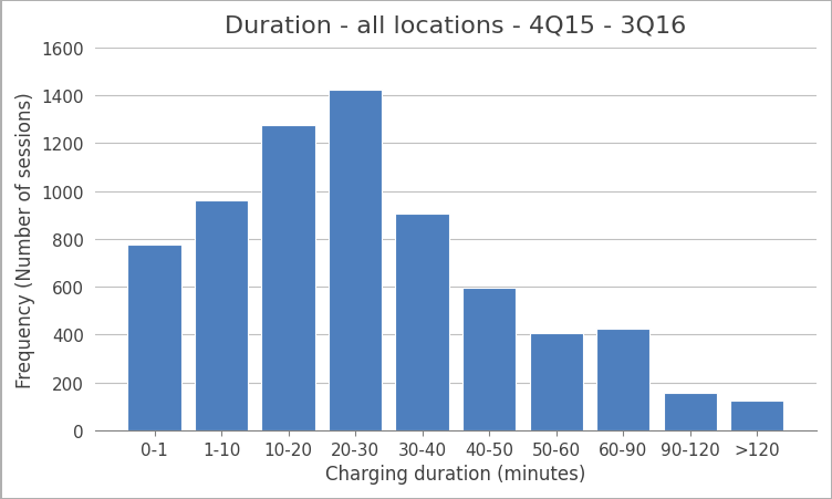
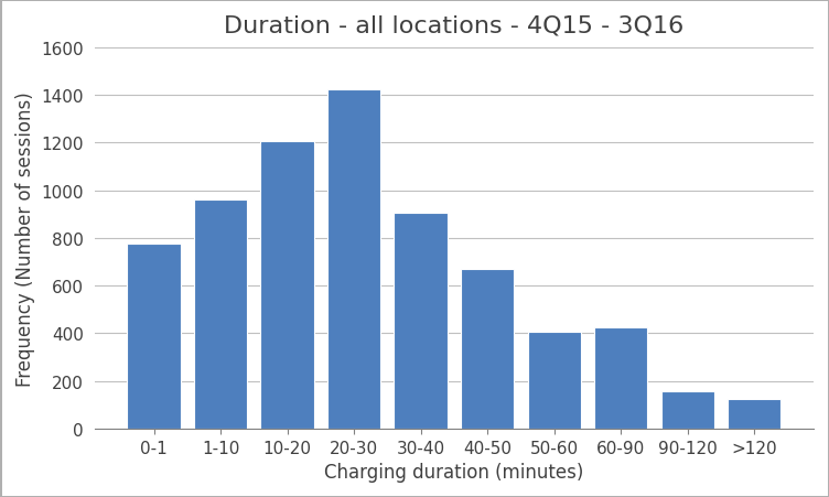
10-20: 1275 -> 1205
40-50: 595 -> 670
